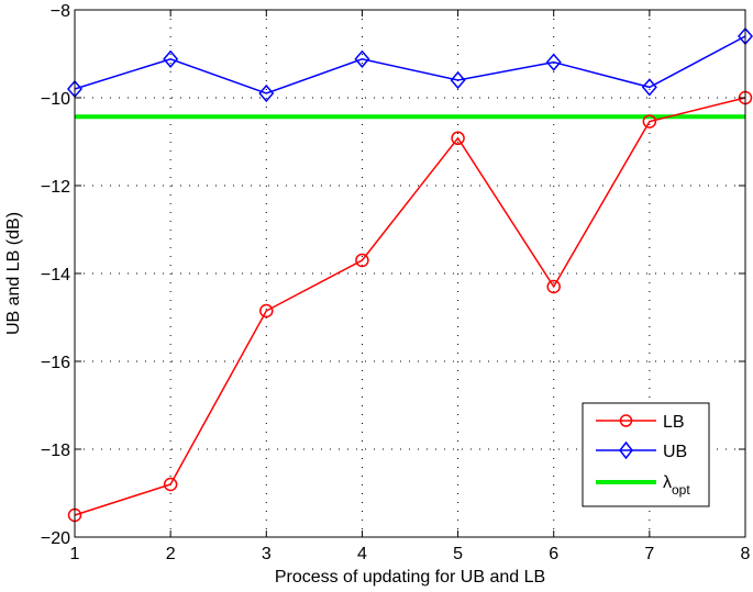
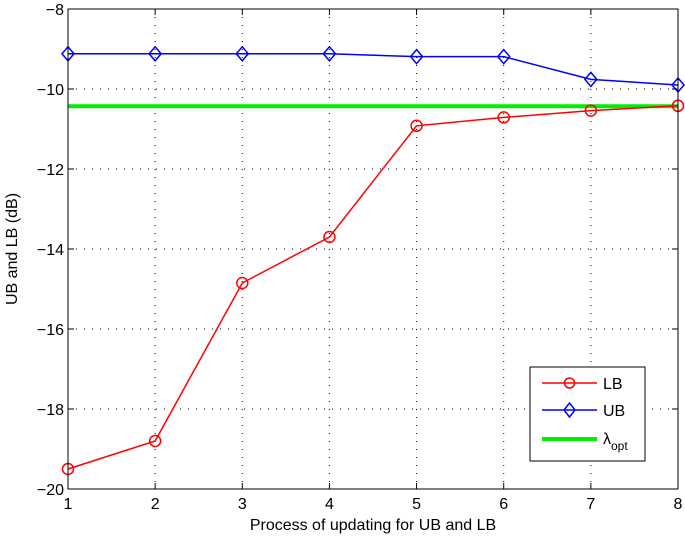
UB/1: -9.8 -> -9.1
UB/3: -9.9 -> -9.1
UB/5: -9.6 -> -9.2
LB/6: -14.3 -> -10.7
LB/8: -10.0 -> -10.4
UB/8: -8.6 -> -9.9
